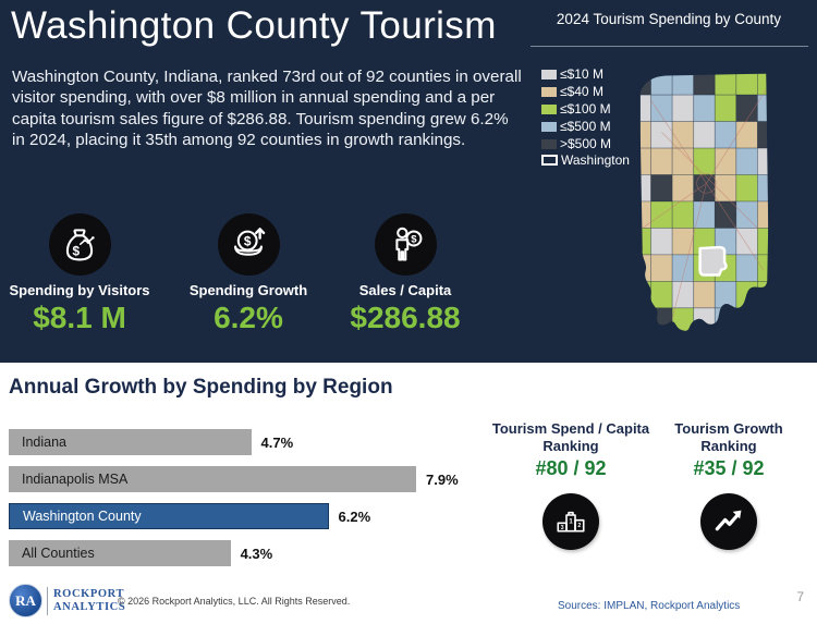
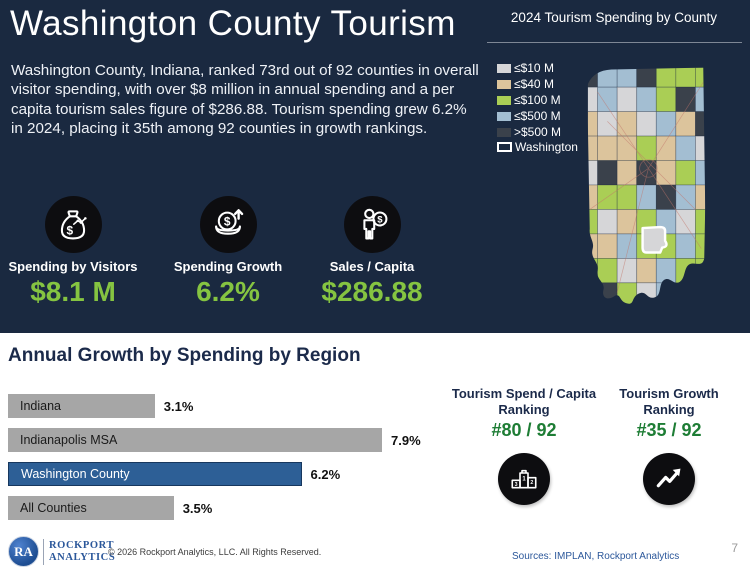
Indiana: 4.7% -> 3.1%
All Counties: 4.3% -> 3.5%
